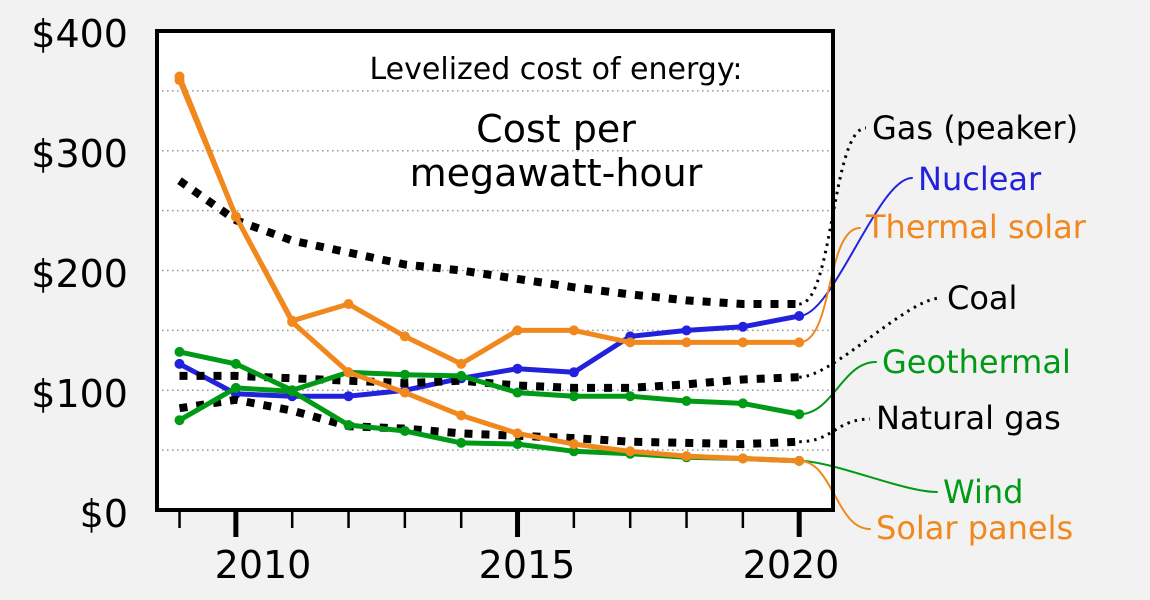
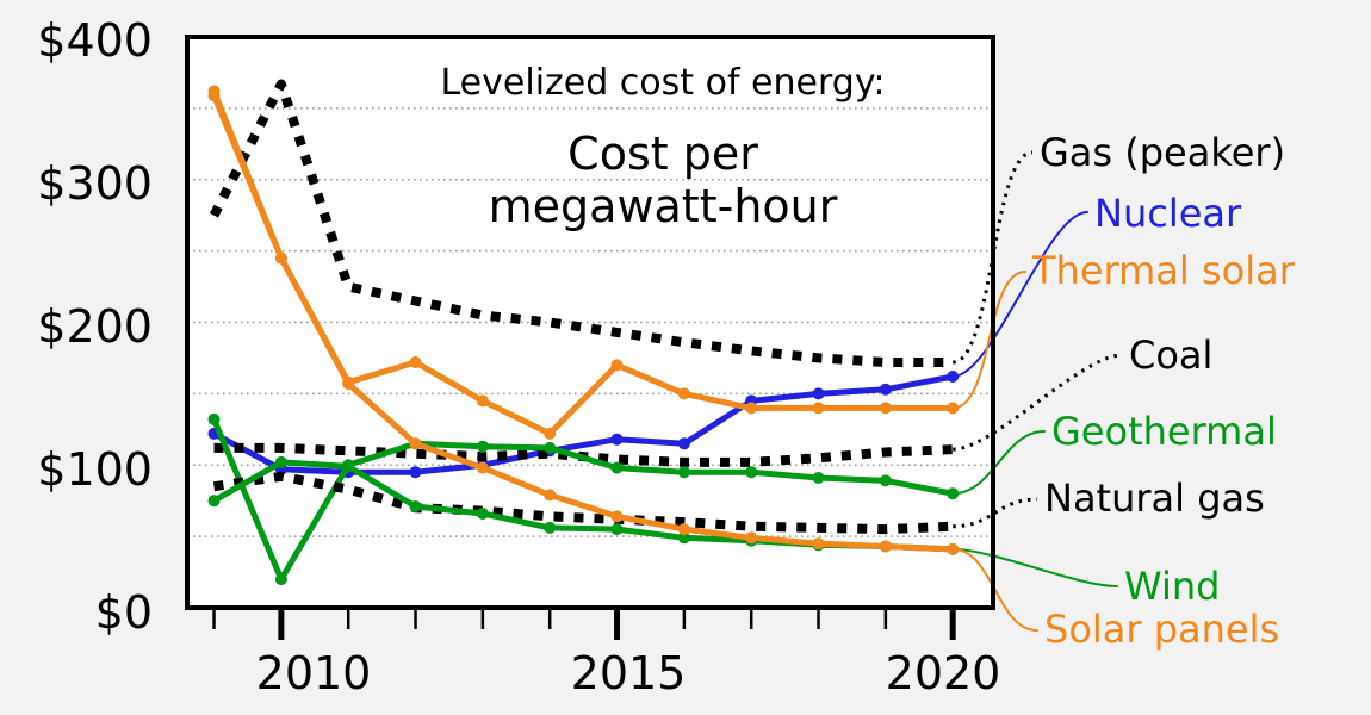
Gas (peaker)/2010: $242 -> $367
Geothermal/2010: $122 -> $20
Thermal solar/2015: $150 -> $170
